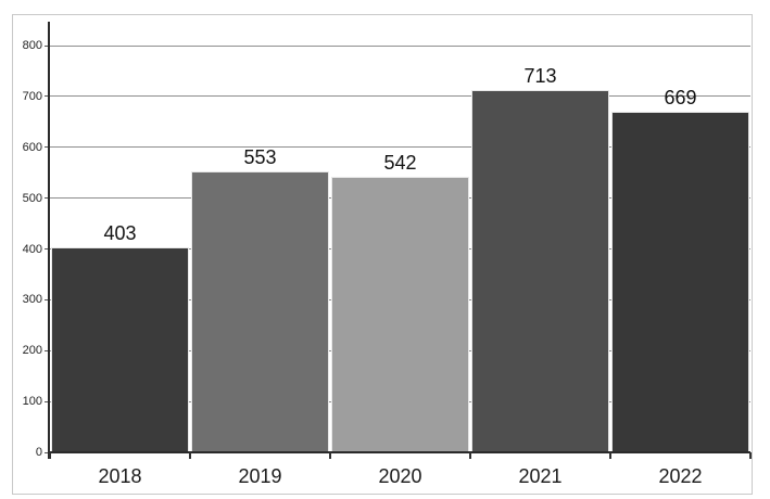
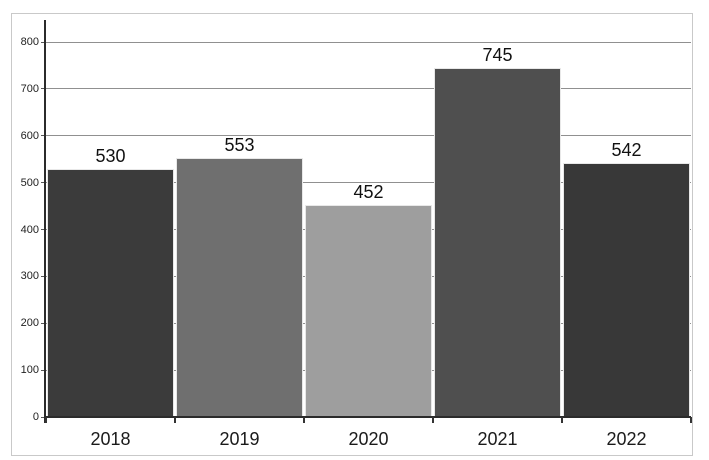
2018: 403 -> 530
2020: 542 -> 452
2021: 713 -> 745
2022: 669 -> 542
